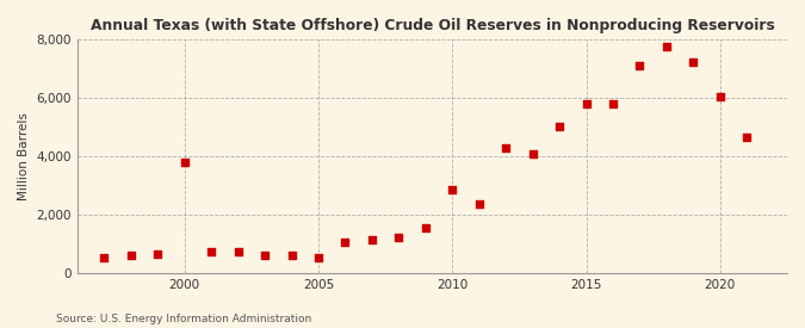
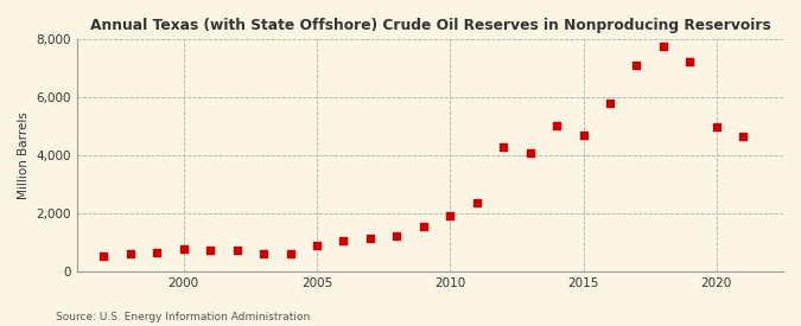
2000: 3,800 -> 750
2005: 500 -> 900
2010: 2,850 -> 1,900
2015: 5,800 -> 4,700
2020: 6,050 -> 4,970
